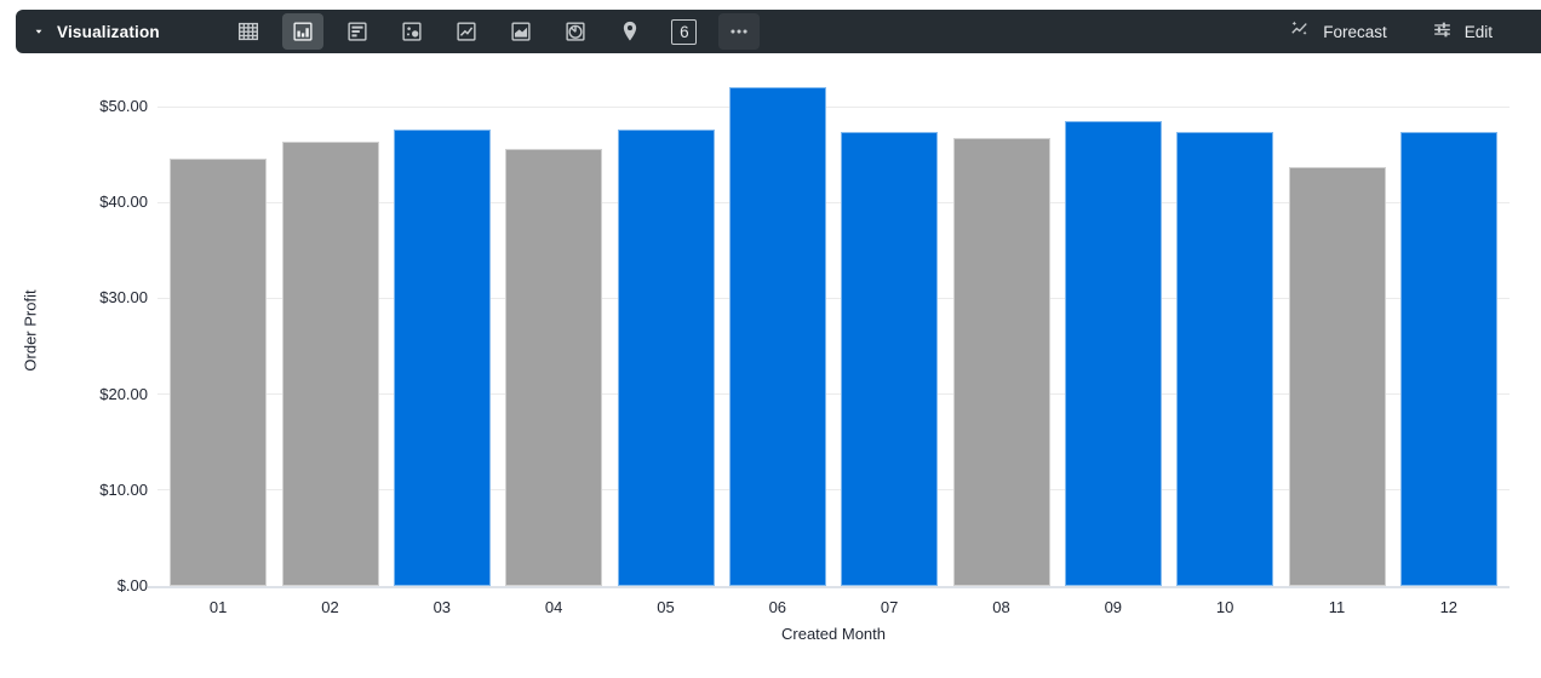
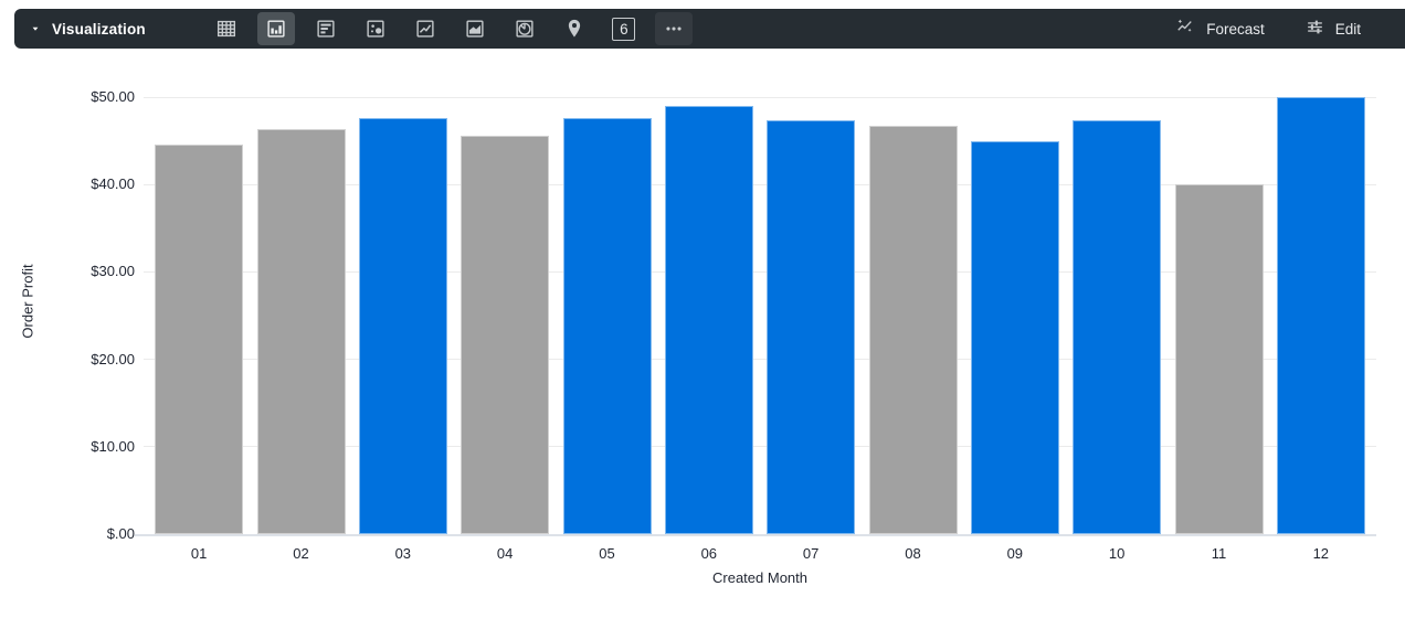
06: $52 -> $49
09: $48 -> $45
11: $44 -> $40
12: $47 -> $50
